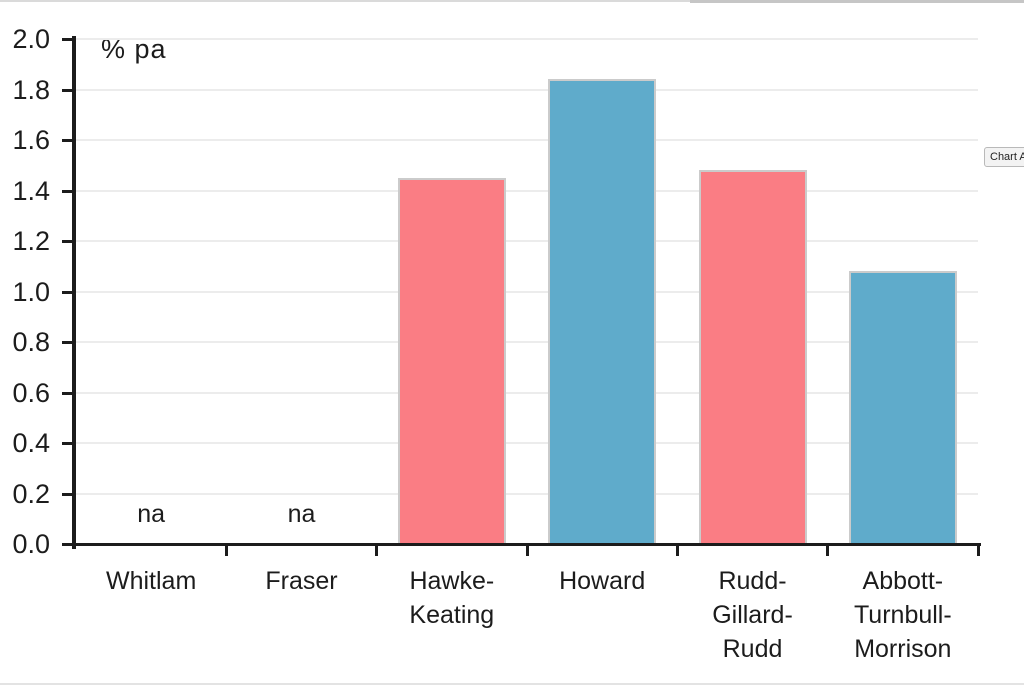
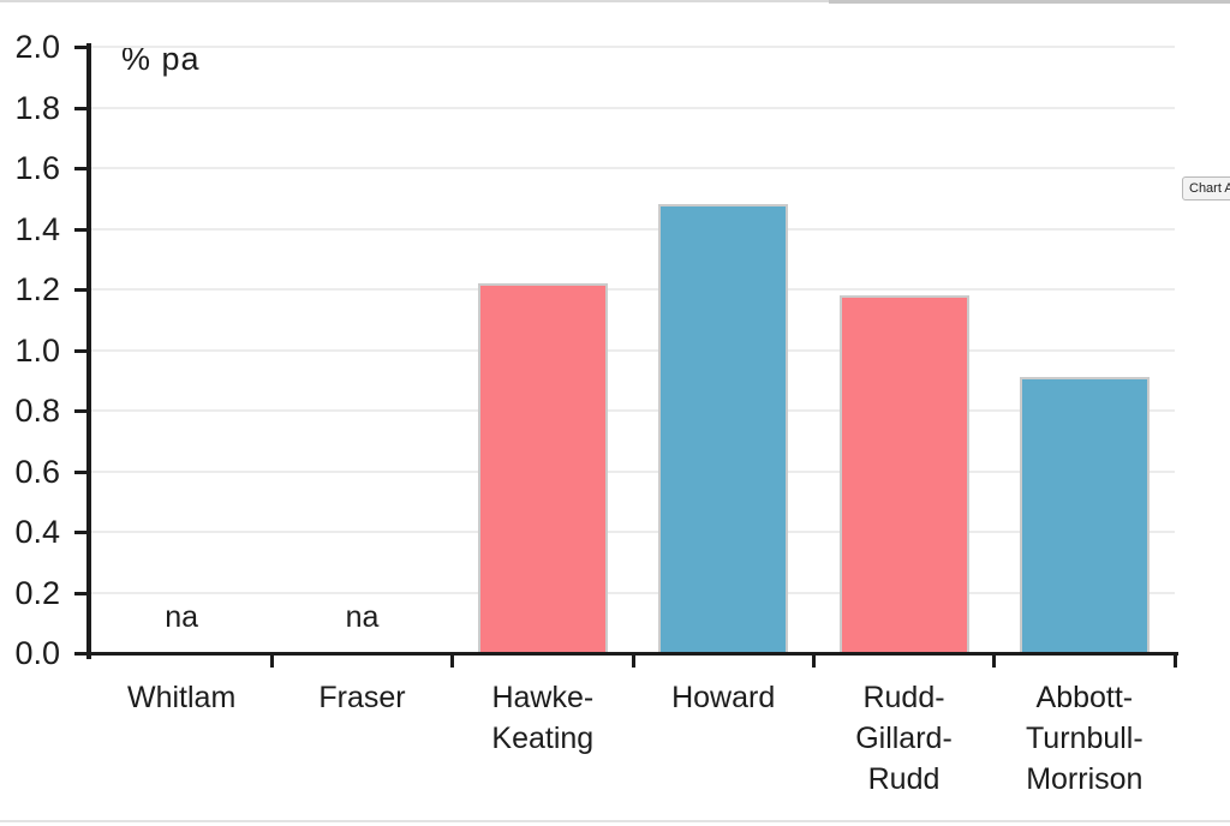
Hawke- Keating: 1.45 -> 1.22
Howard: 1.84 -> 1.48
Rudd- Gillard- Rudd: 1.48 -> 1.18
Abbott- Turnbull- Morrison: 1.08 -> 0.91
